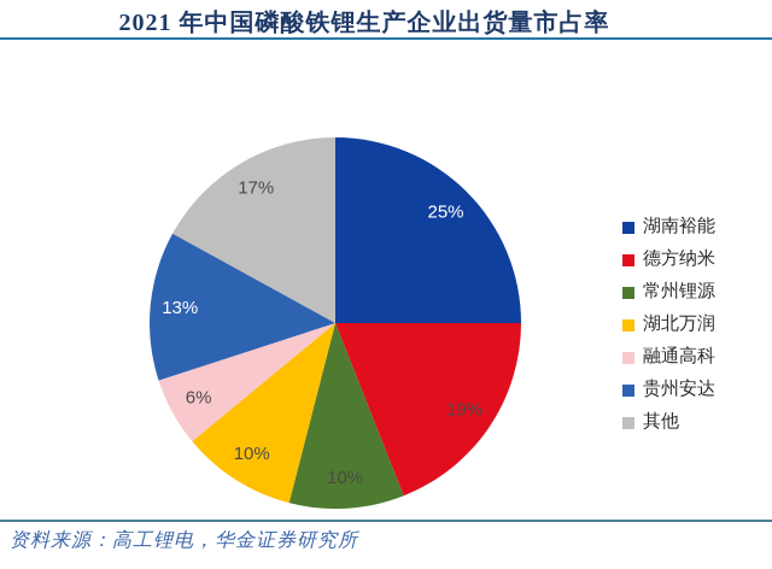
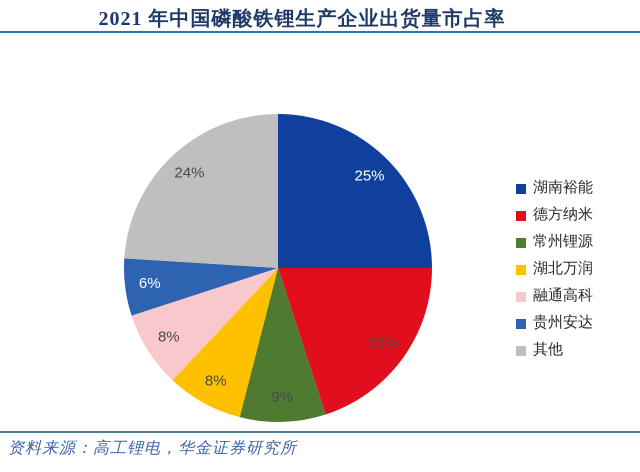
德方纳米: 19% -> 20%
常州锂源: 10% -> 9%
湖北万润: 10% -> 8%
融通高科: 6% -> 8%
贵州安达: 13% -> 6%
其他: 17% -> 24%
